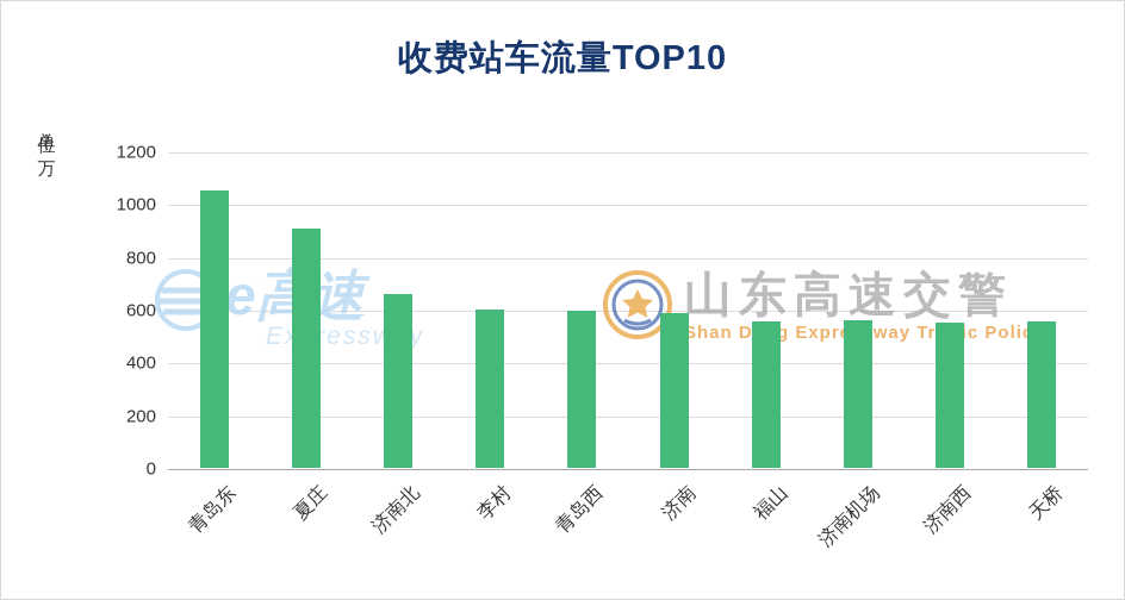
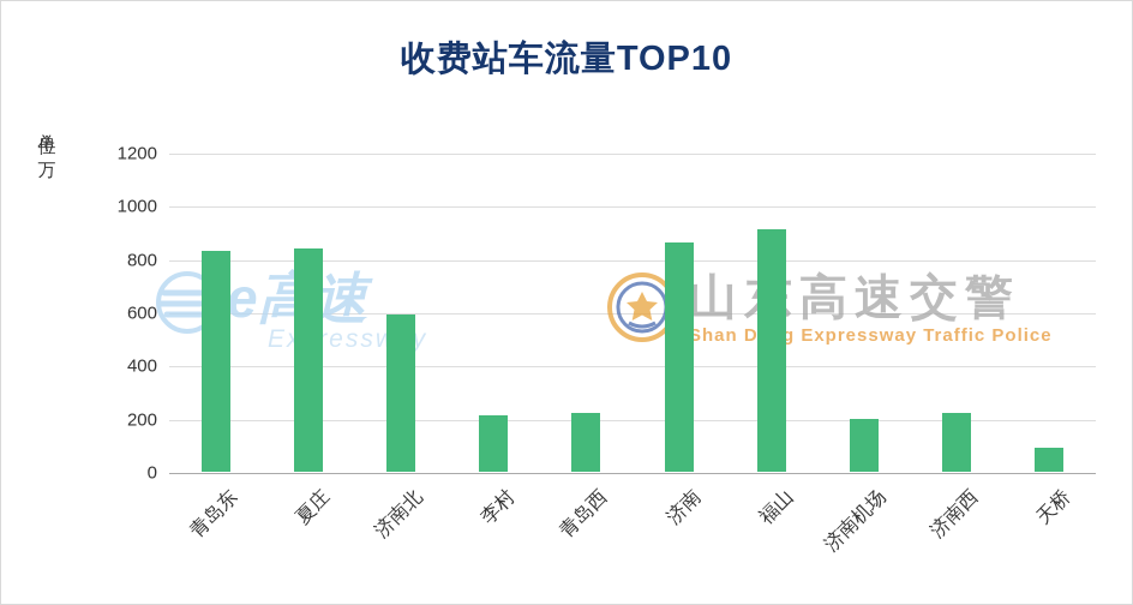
青岛东: 1050 -> 830
夏庄: 900 -> 840
济南北: 660 -> 590
李村: 600 -> 210
青岛西: 600 -> 220
济南: 580 -> 860
福山: 560 -> 910
济南机场: 560 -> 200
济南西: 550 -> 220
天桥: 560 -> 90
